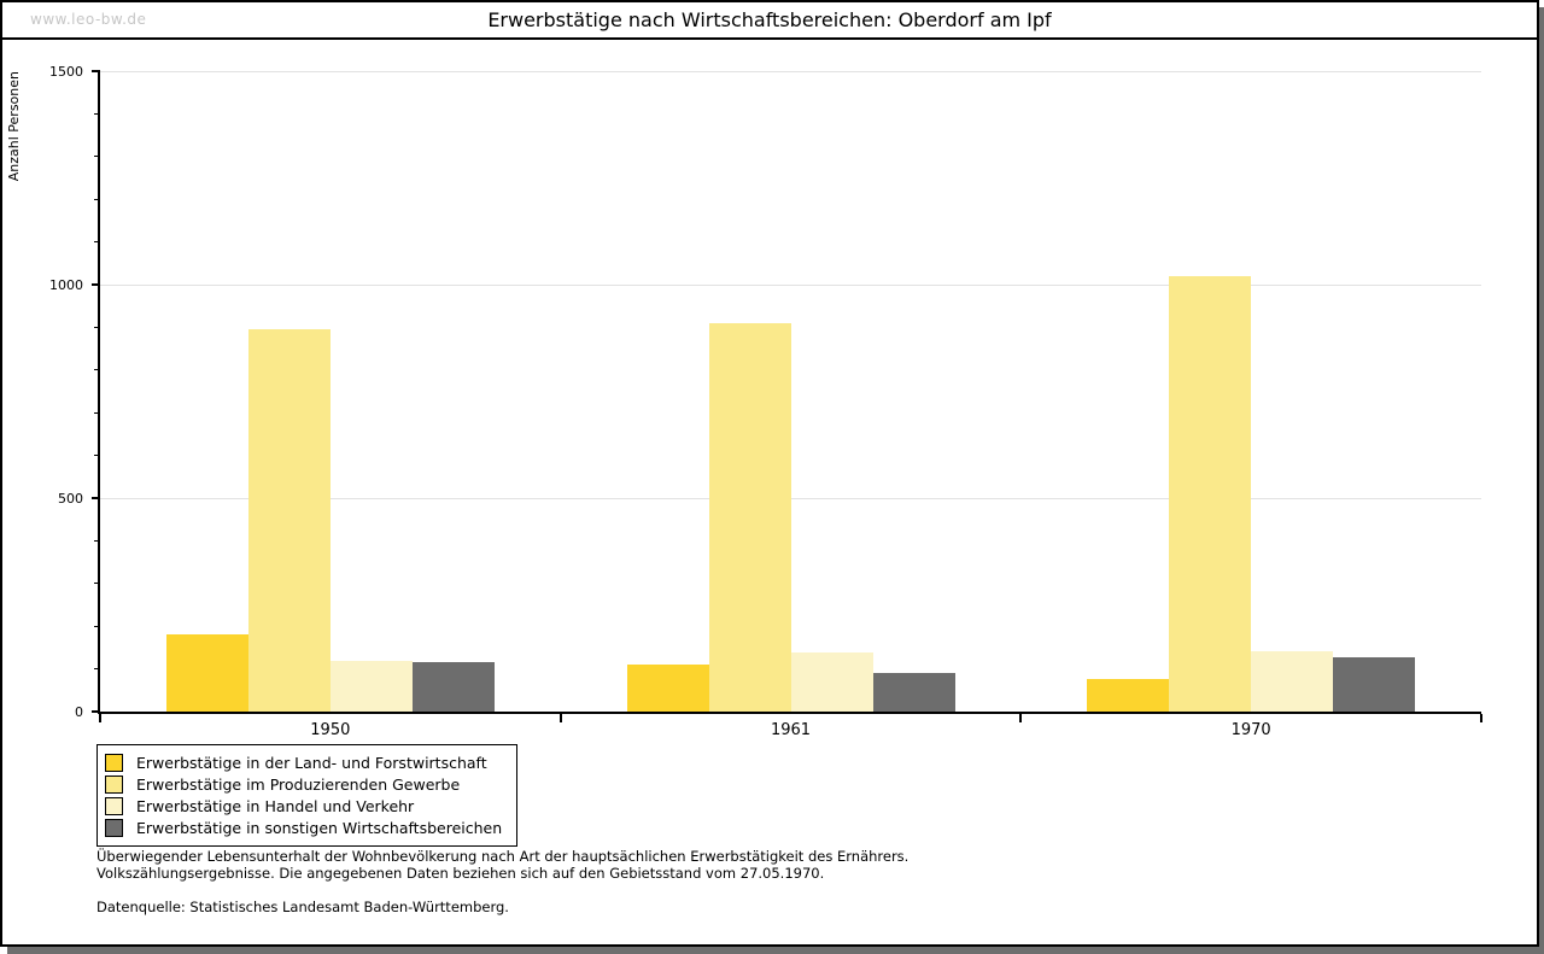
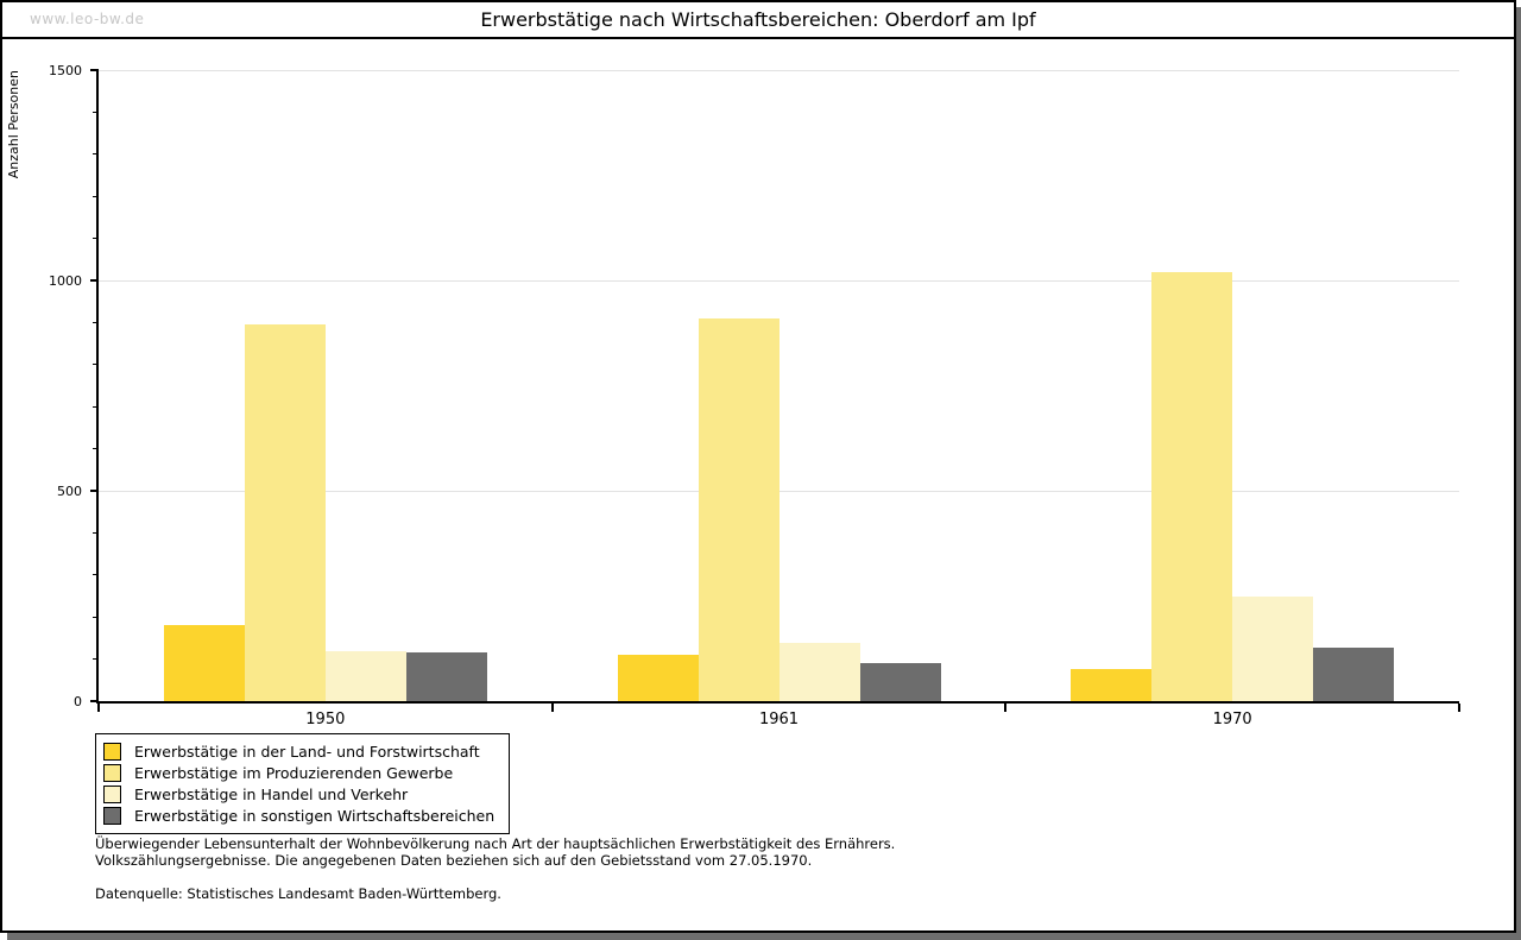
Erwerbstätige in Handel und Verkehr/1970: 140 -> 250
